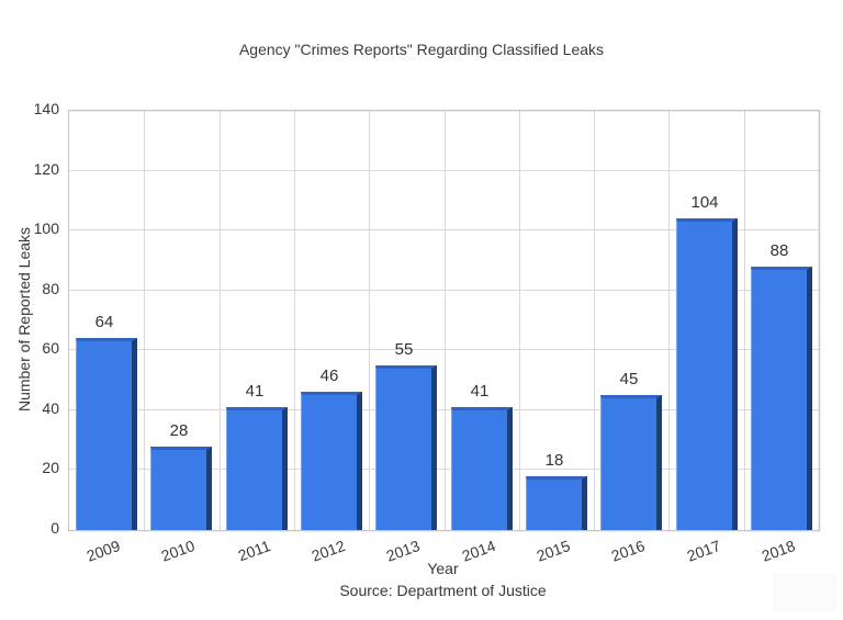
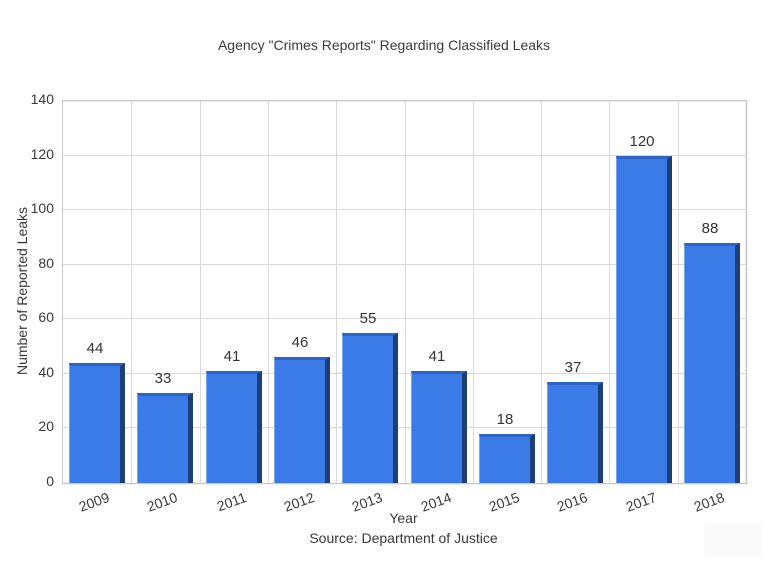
2009: 64 -> 44
2010: 28 -> 33
2016: 45 -> 37
2017: 104 -> 120
